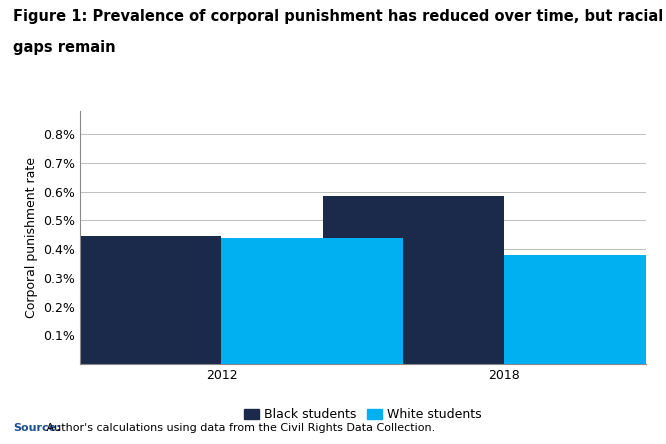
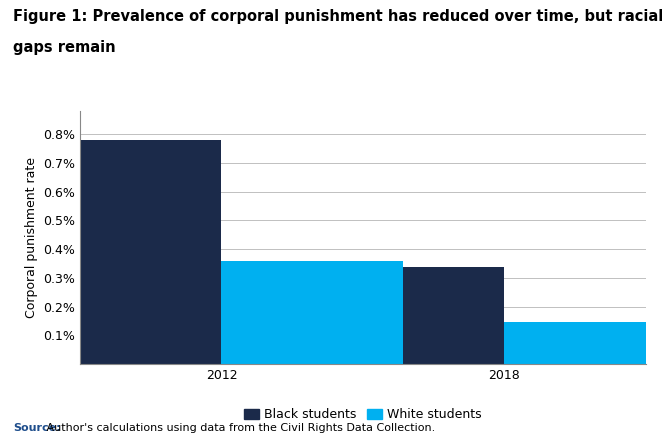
Black students/2012: 0.445% -> 0.780%
White students/2012: 0.440% -> 0.358%
Black students/2018: 0.585% -> 0.338%
White students/2018: 0.380% -> 0.148%
